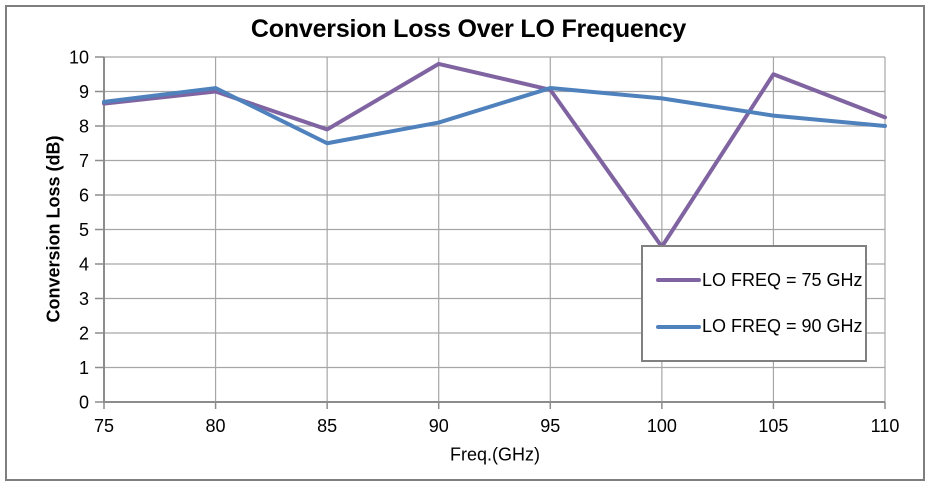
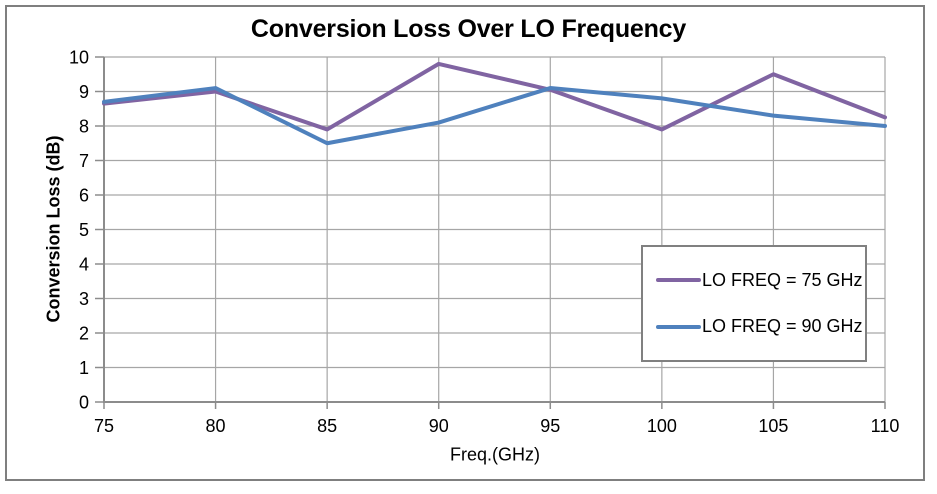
LO FREQ = 75 GHz/100: 4.5 -> 7.9
